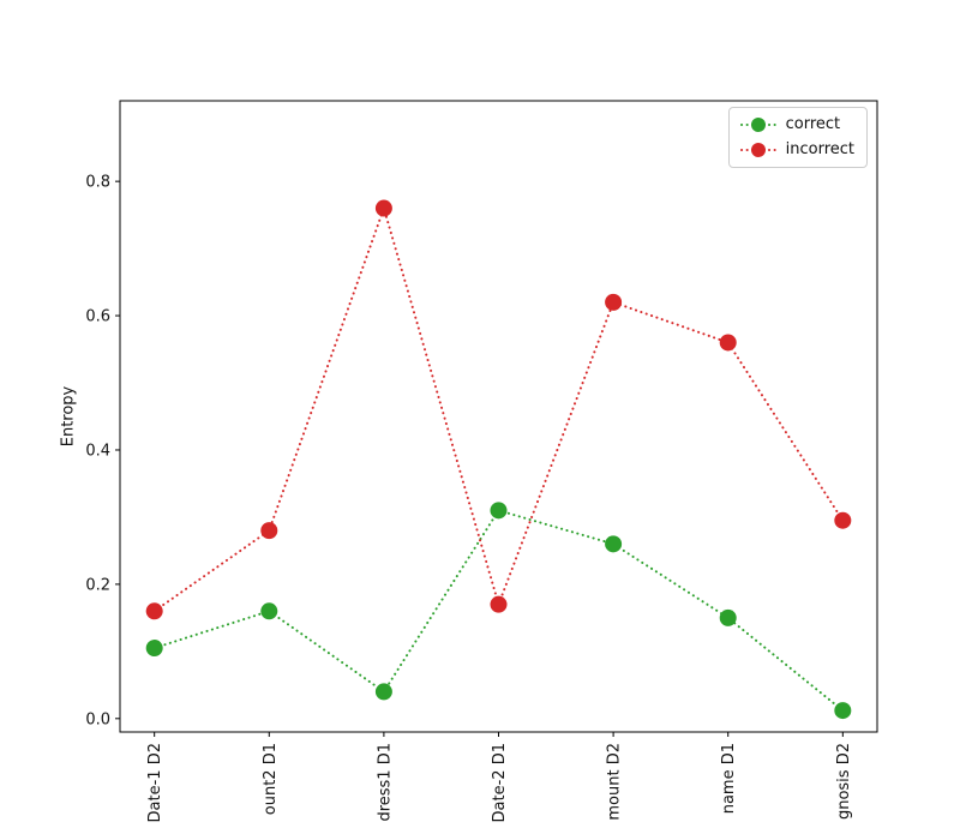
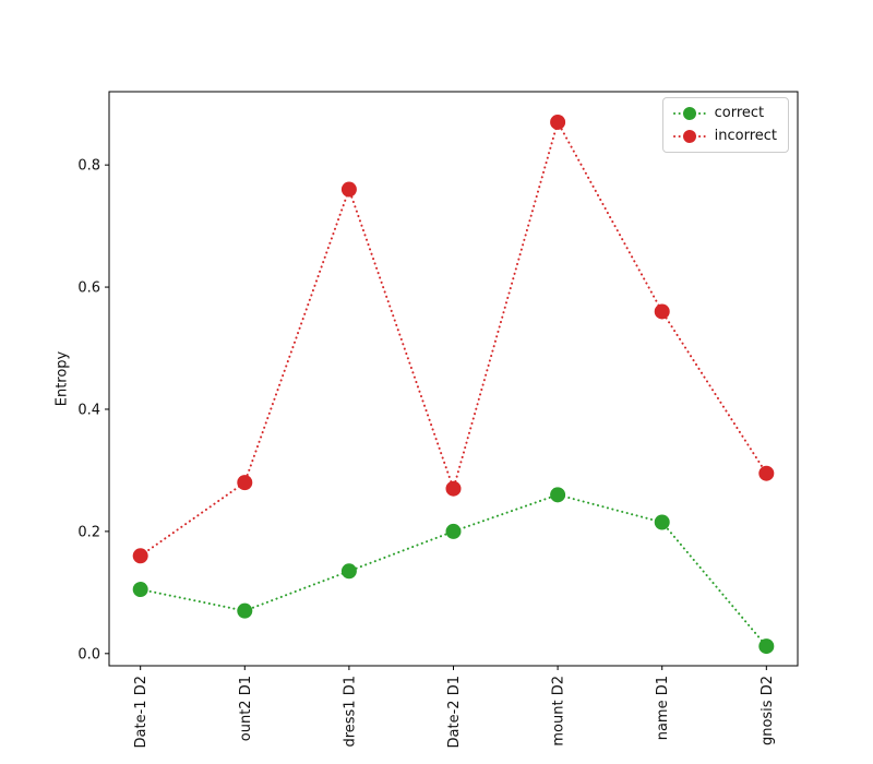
correct/ount2 D1: 0.16 -> 0.07
correct/dress1 D1: 0.04 -> 0.14
correct/Date-2 D1: 0.31 -> 0.20
incorrect/Date-2 D1: 0.17 -> 0.27
incorrect/mount D2: 0.62 -> 0.87
correct/name D1: 0.15 -> 0.21
